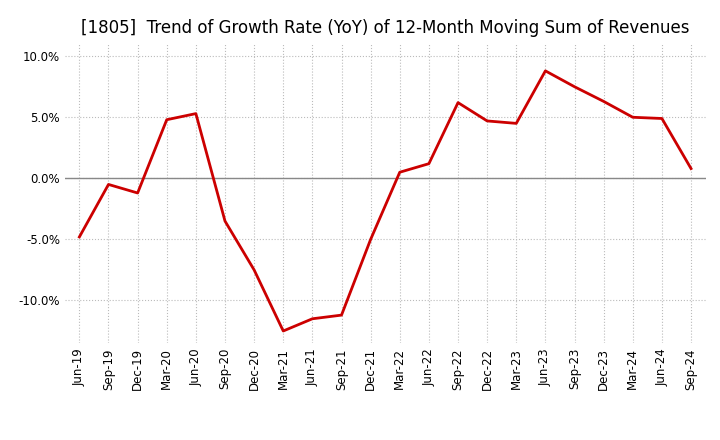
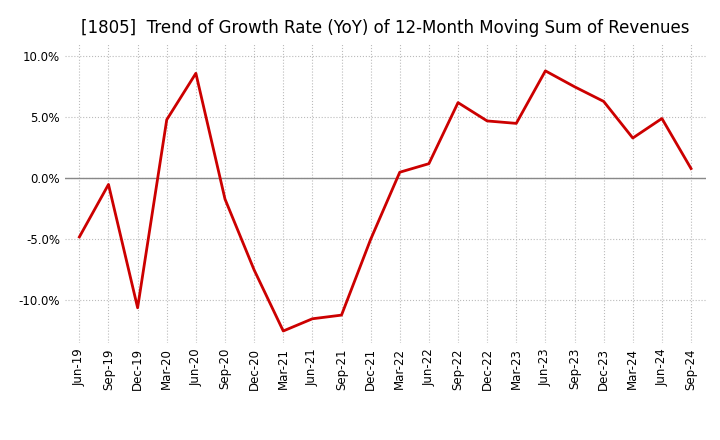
Dec-19: -1.2% -> -10.6%
Jun-20: 5.3% -> 8.6%
Sep-20: -3.5% -> -1.7%
Mar-24: 5.0% -> 3.3%
